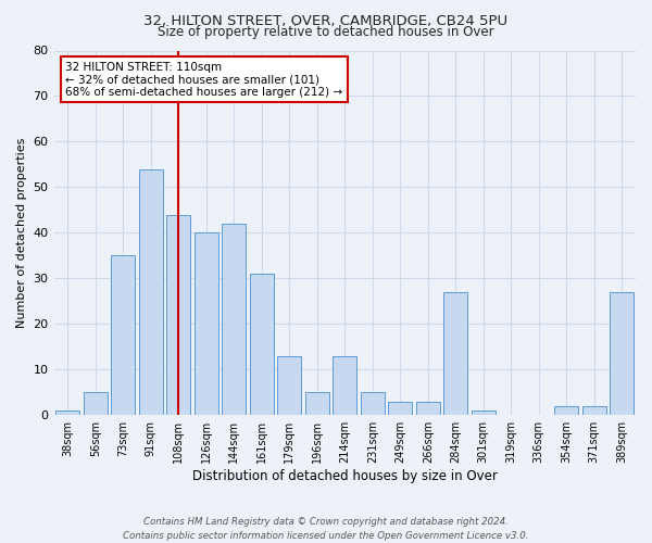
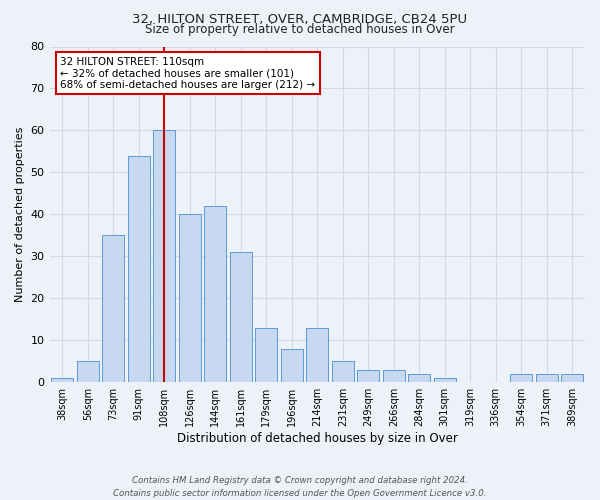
108sqm: 44 -> 60
196sqm: 5 -> 8
284sqm: 27 -> 2
389sqm: 27 -> 2
